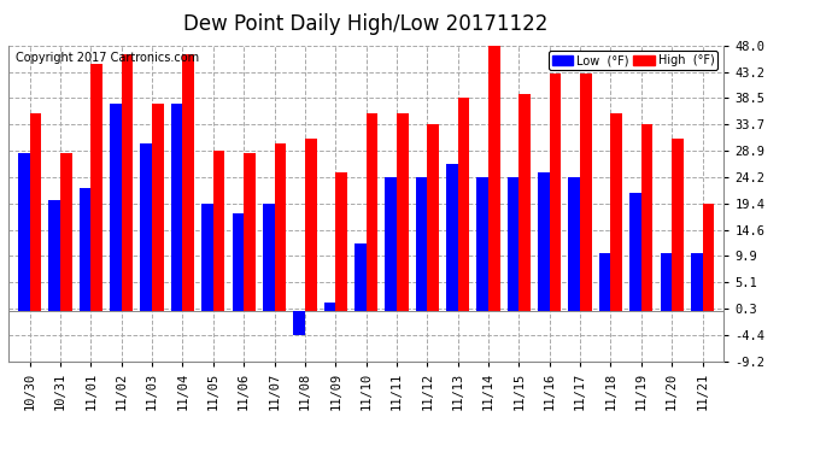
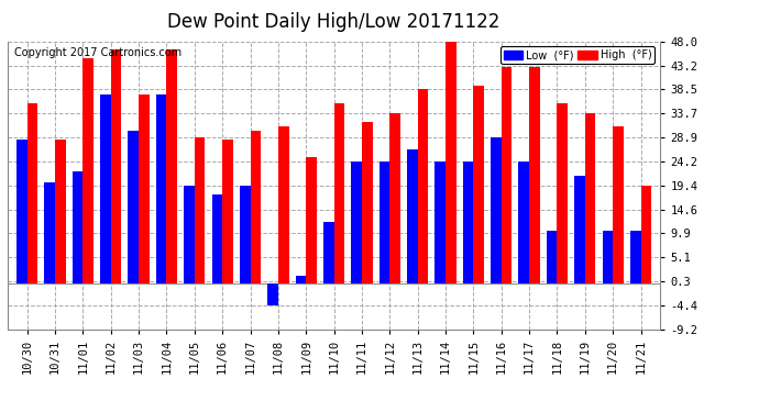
High (°F)/11/11: 35.6 -> 32.0
Low (°F)/11/16: 25.0 -> 29.0
